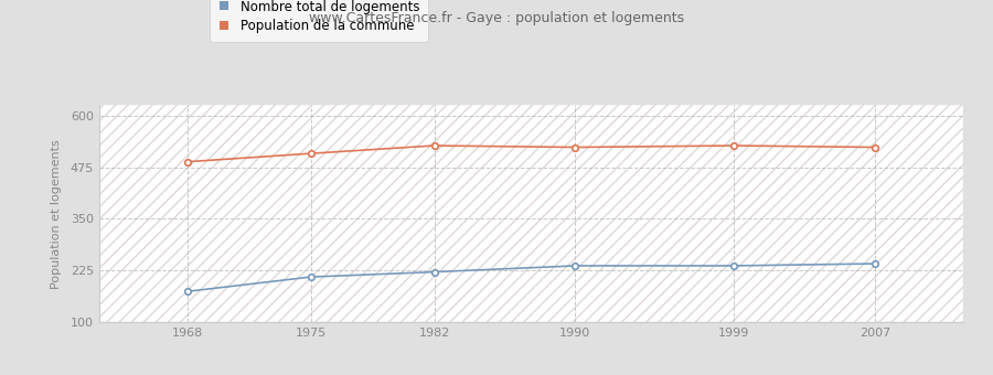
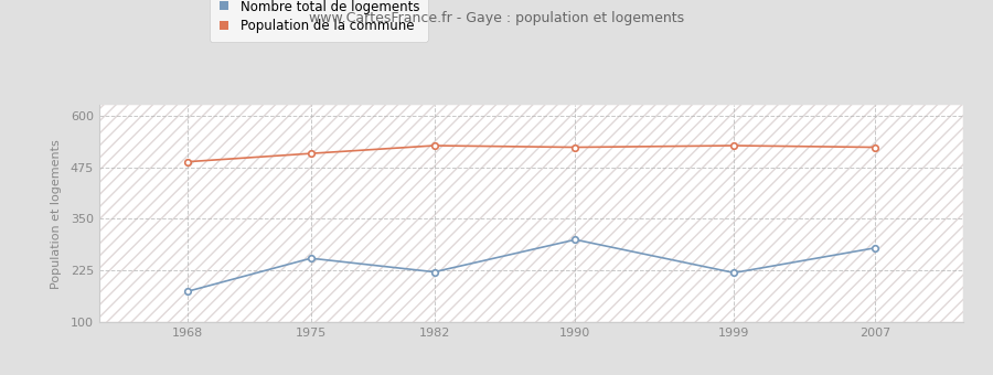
Nombre total de logements/1975: 210 -> 255
Nombre total de logements/1990: 237 -> 300
Nombre total de logements/1999: 237 -> 220
Nombre total de logements/2007: 242 -> 280
